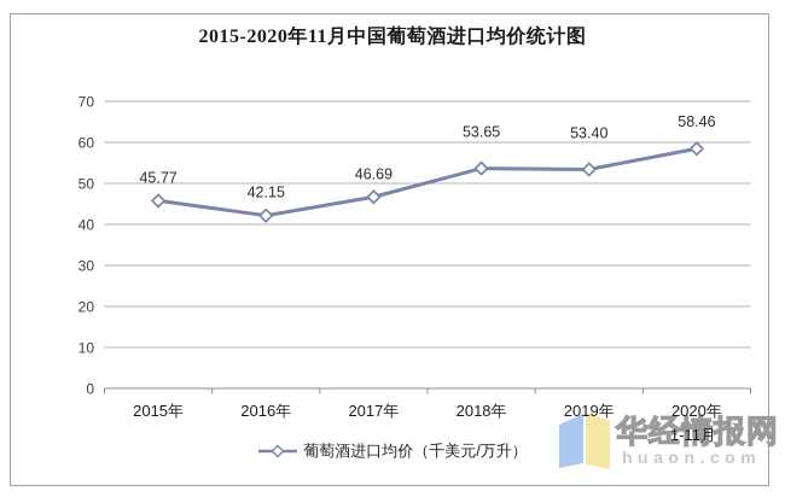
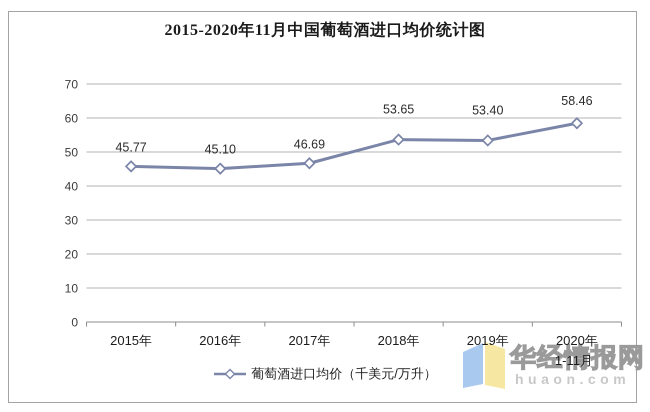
2016年: 42.15 -> 45.10
